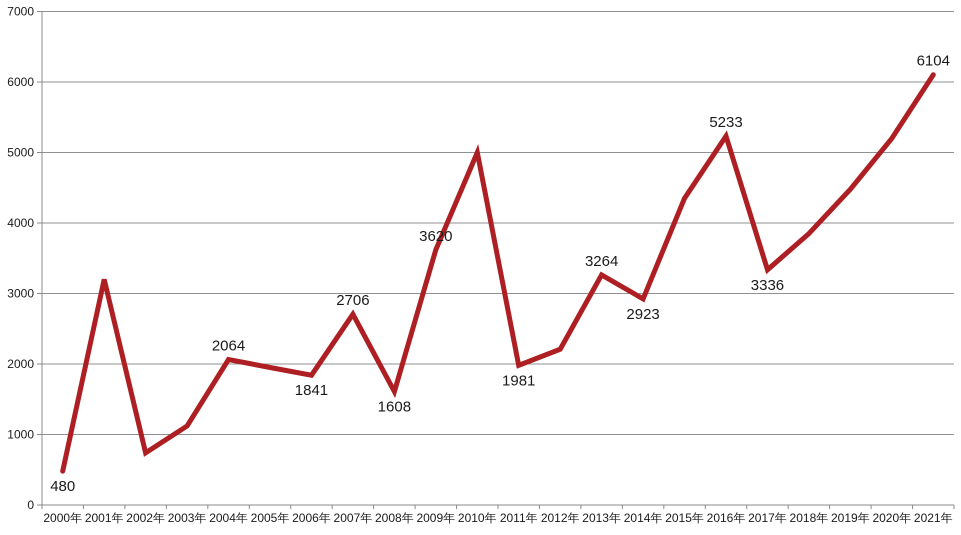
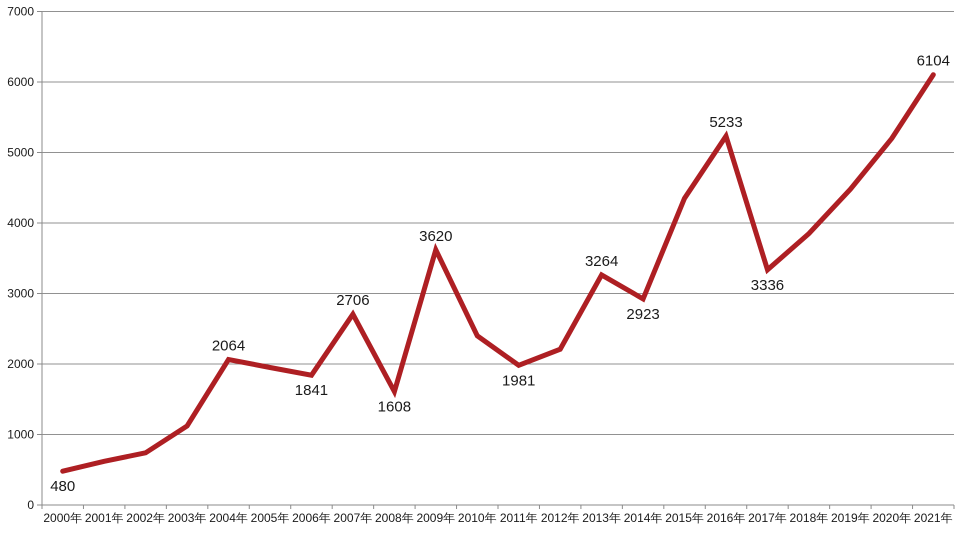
2001年: 3200 -> 600
2010年: 5000 -> 2400
